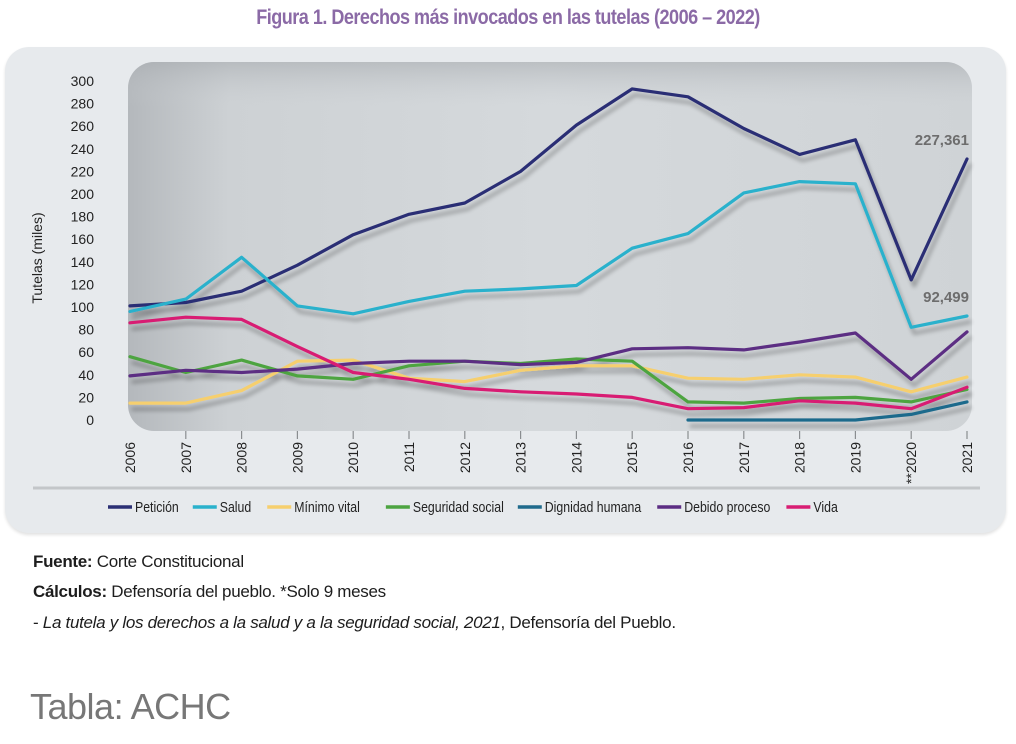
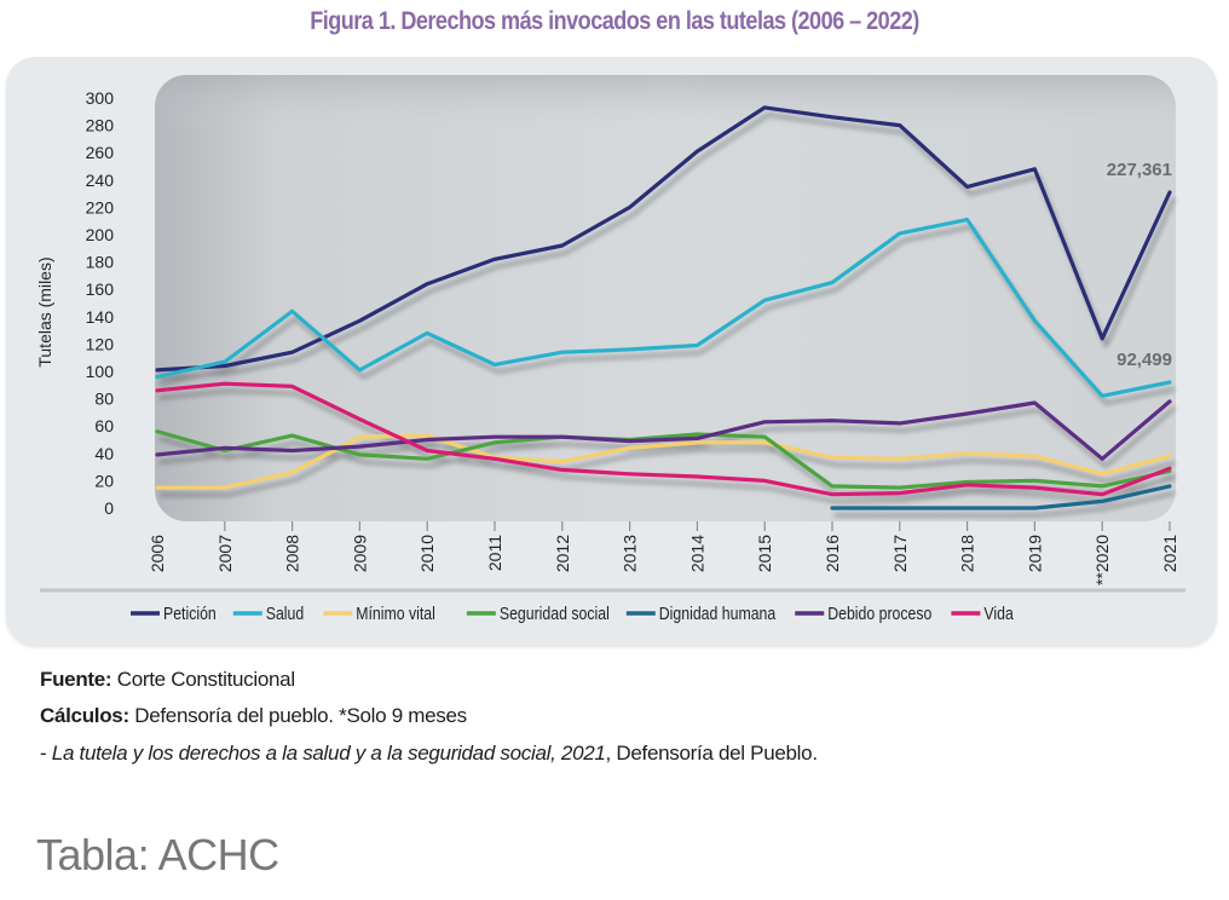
Salud/2010: 94 -> 128
Petición/2017: 258 -> 280
Salud/2019: 209 -> 137
